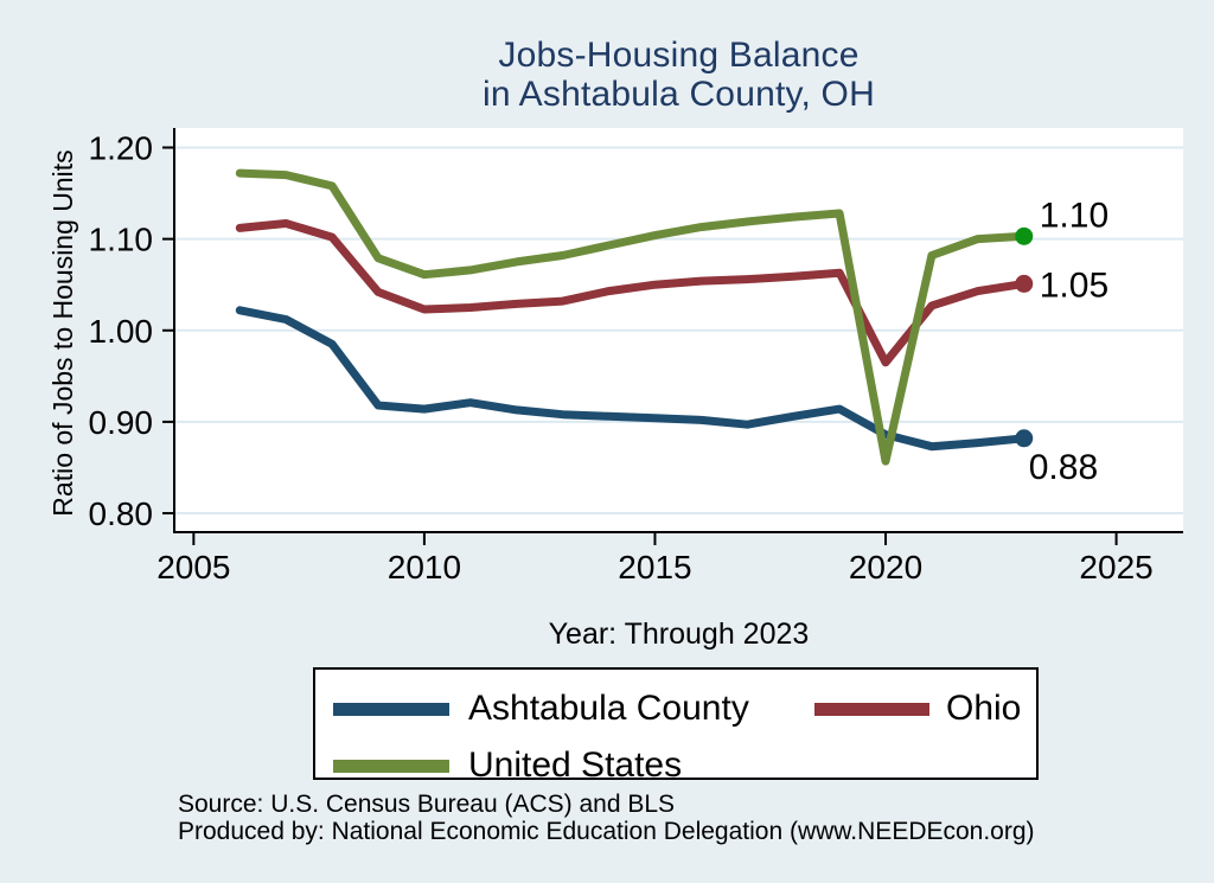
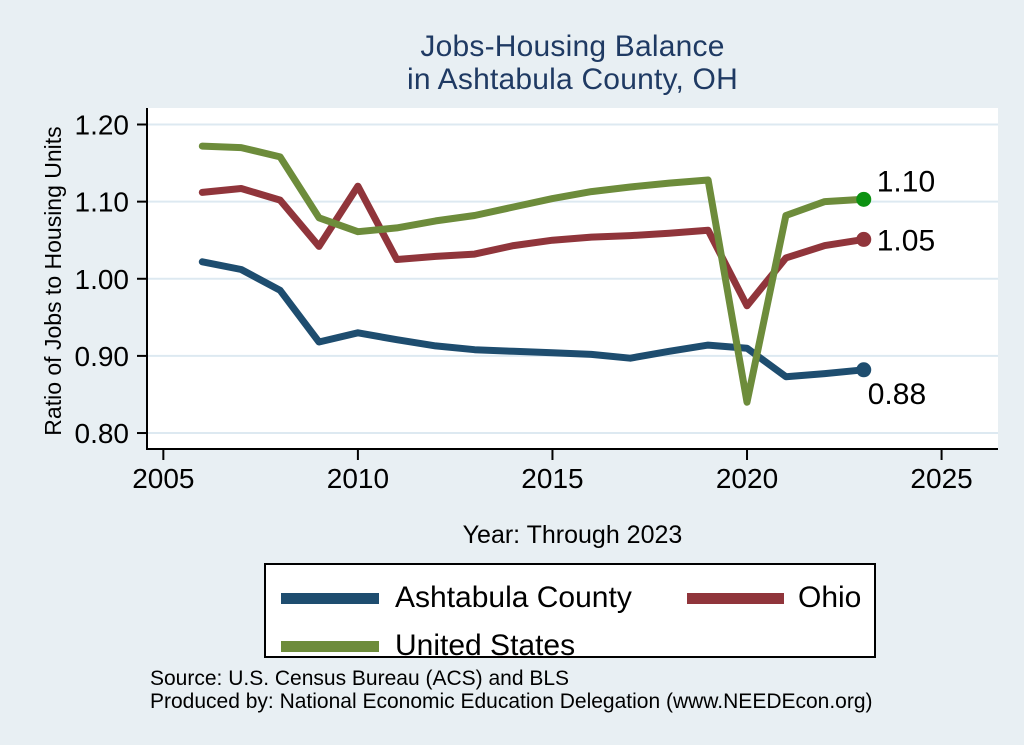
Ashtabula County/2010: 0.91 -> 0.93
Ohio/2010: 1.02 -> 1.12
Ashtabula County/2020: 0.89 -> 0.91
United States/2020: 0.86 -> 0.84
